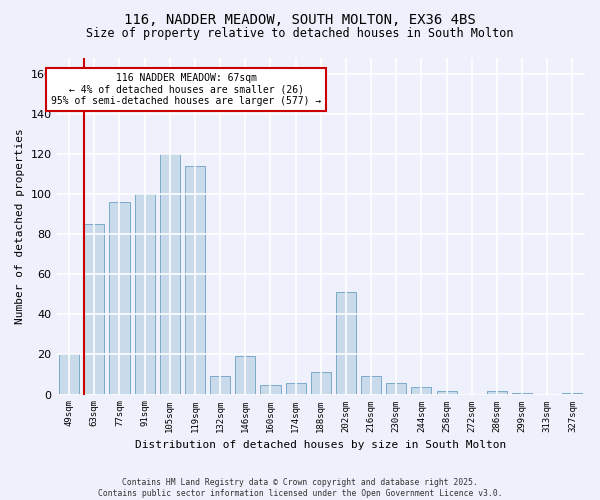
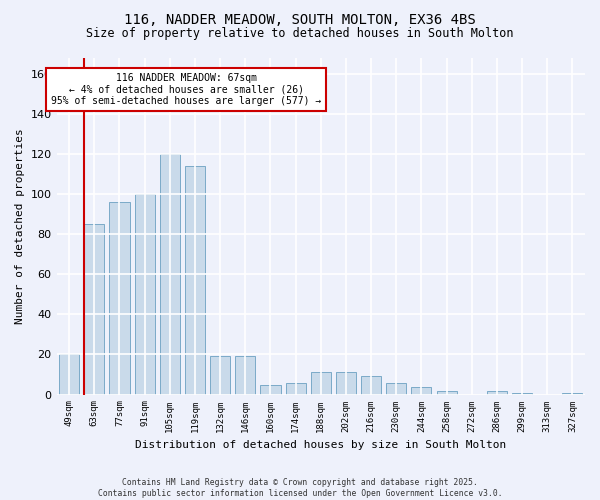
132sqm: 9 -> 19
202sqm: 51 -> 11
